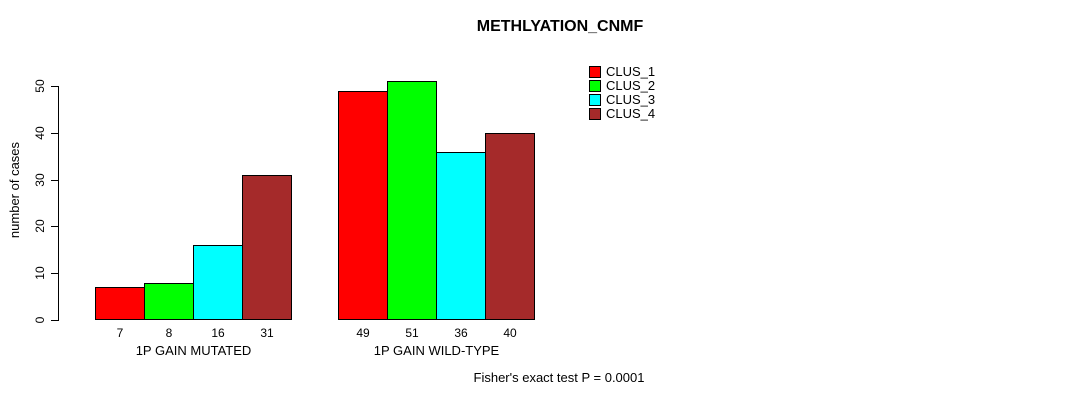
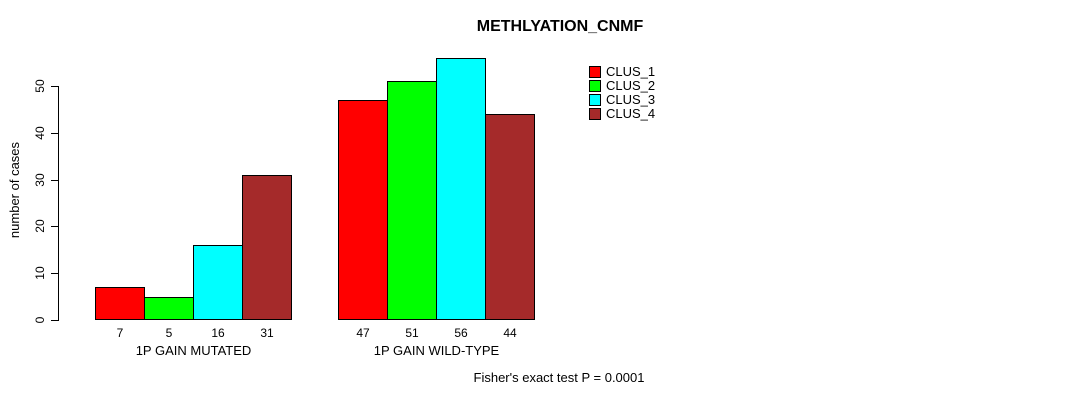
CLUS_2/1P GAIN MUTATED: 8 -> 5
CLUS_1/1P GAIN WILD-TYPE: 49 -> 47
CLUS_3/1P GAIN WILD-TYPE: 36 -> 56
CLUS_4/1P GAIN WILD-TYPE: 40 -> 44
